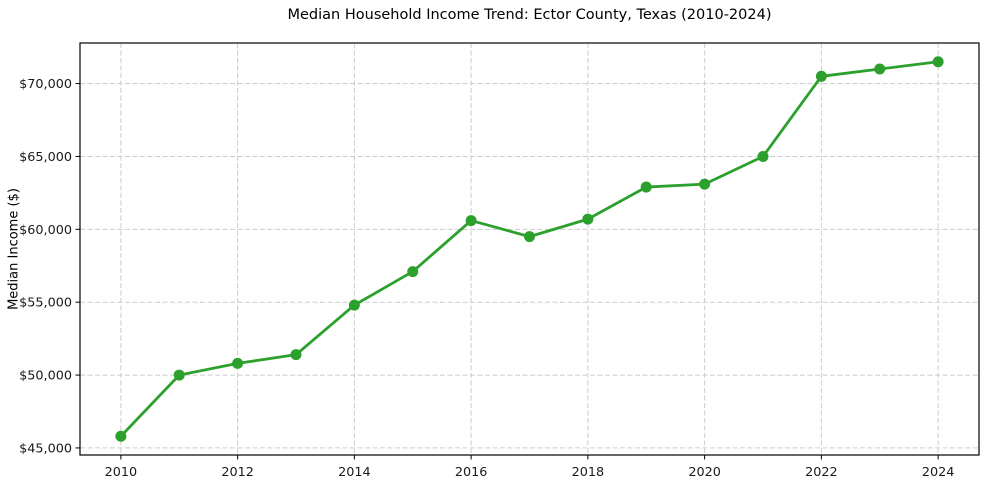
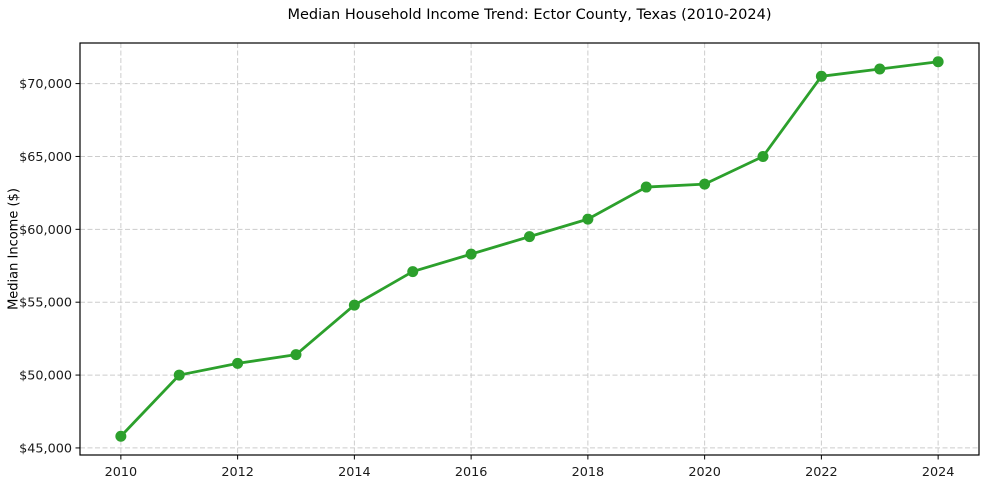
2016: $60600 -> $58300
